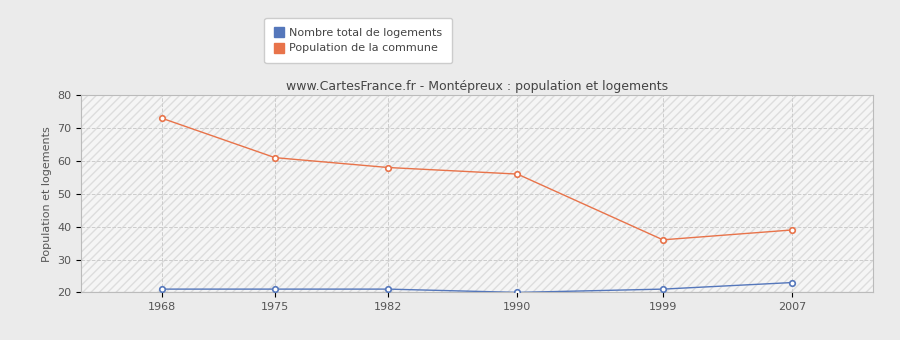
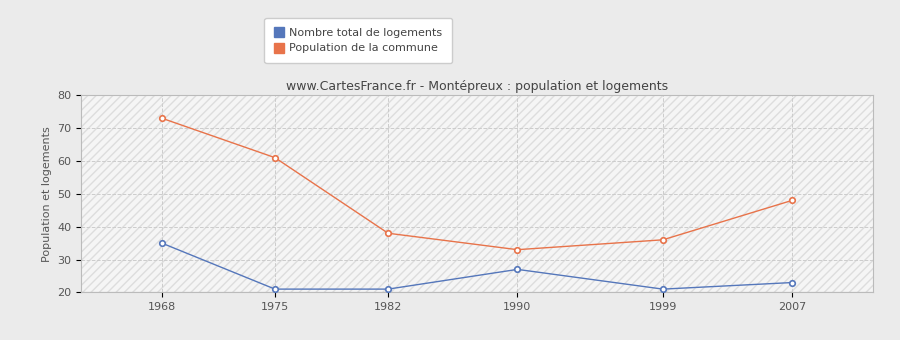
Nombre total de logements/1968: 21 -> 35
Population de la commune/1982: 58 -> 38
Nombre total de logements/1990: 20 -> 27
Population de la commune/1990: 56 -> 33
Population de la commune/2007: 39 -> 48
